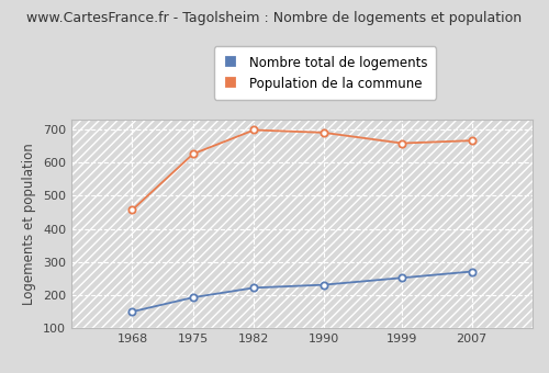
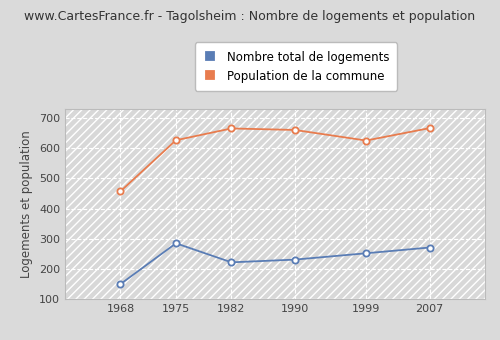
Nombre total de logements/1975: 193 -> 285
Population de la commune/1982: 698 -> 665
Population de la commune/1990: 690 -> 660
Population de la commune/1999: 658 -> 625
